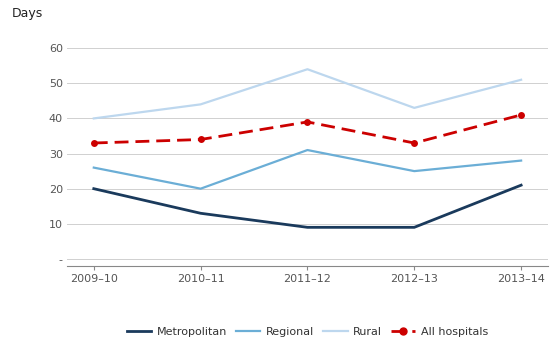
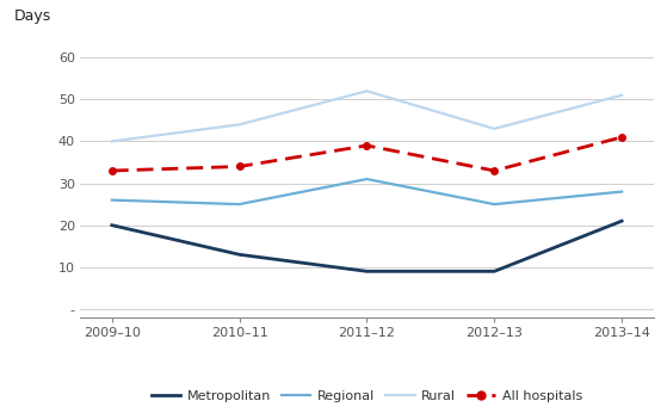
Regional/2010–11: 20 -> 25
Rural/2011–12: 54 -> 52
